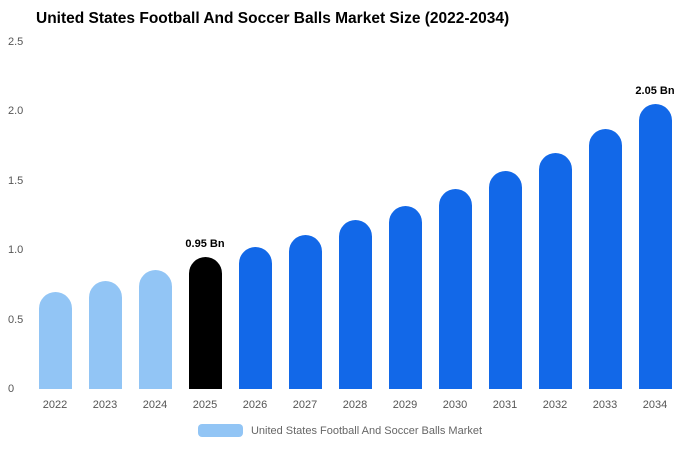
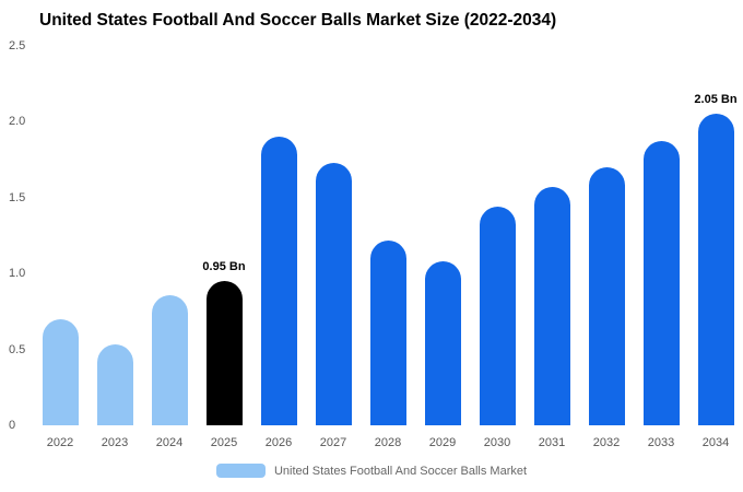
2023: 0.78 -> 0.53
2026: 1.02 -> 1.90
2027: 1.11 -> 1.73
2029: 1.32 -> 1.08
